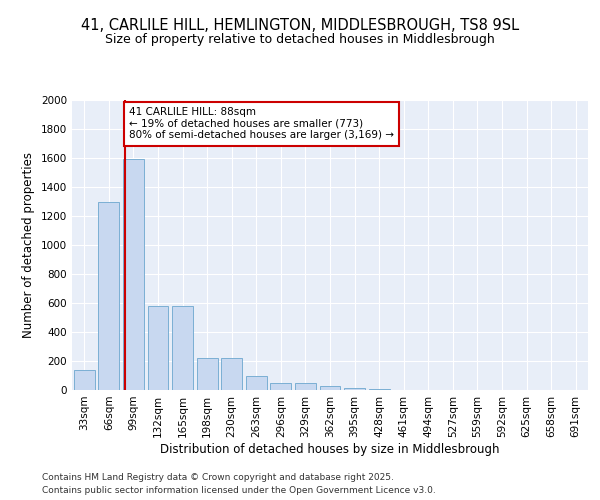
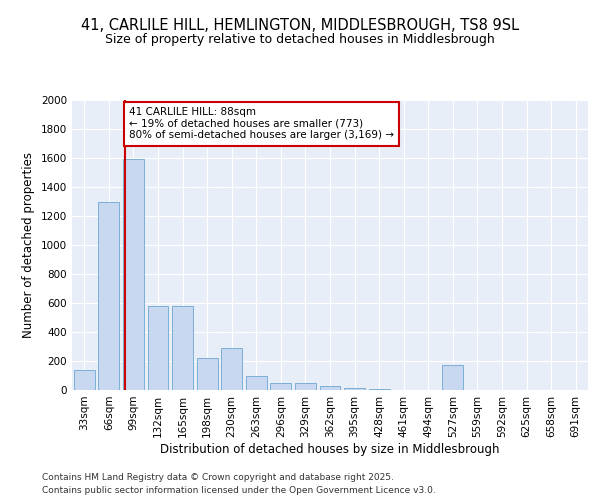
230sqm: 220 -> 290
527sqm: 0 -> 170
